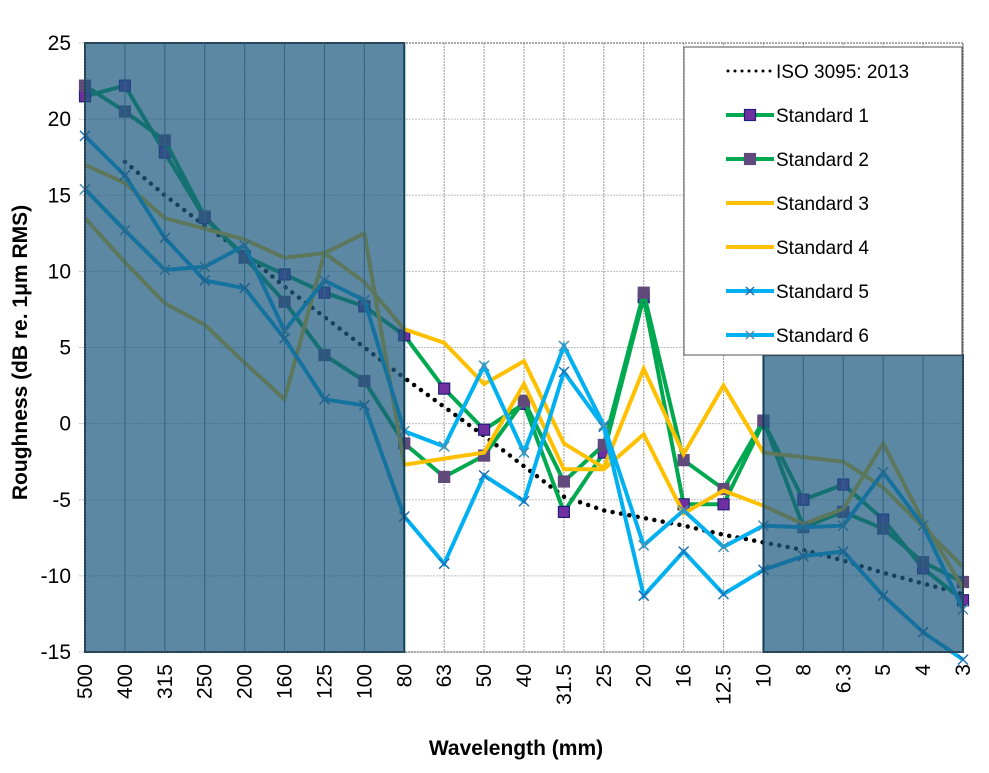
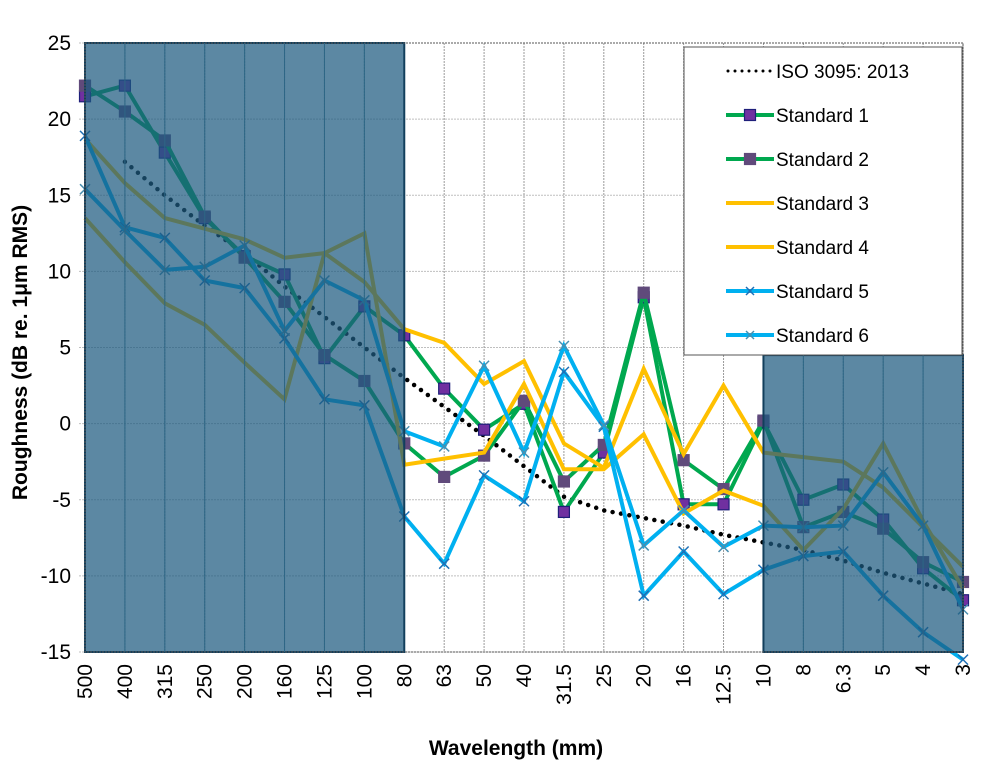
Standard 3/500: 17.0 -> 18.7
Standard 5/400: 16.3 -> 12.9
Standard 1/125: 8.6 -> 4.3
Standard 4/8: -6.6 -> -8.3
